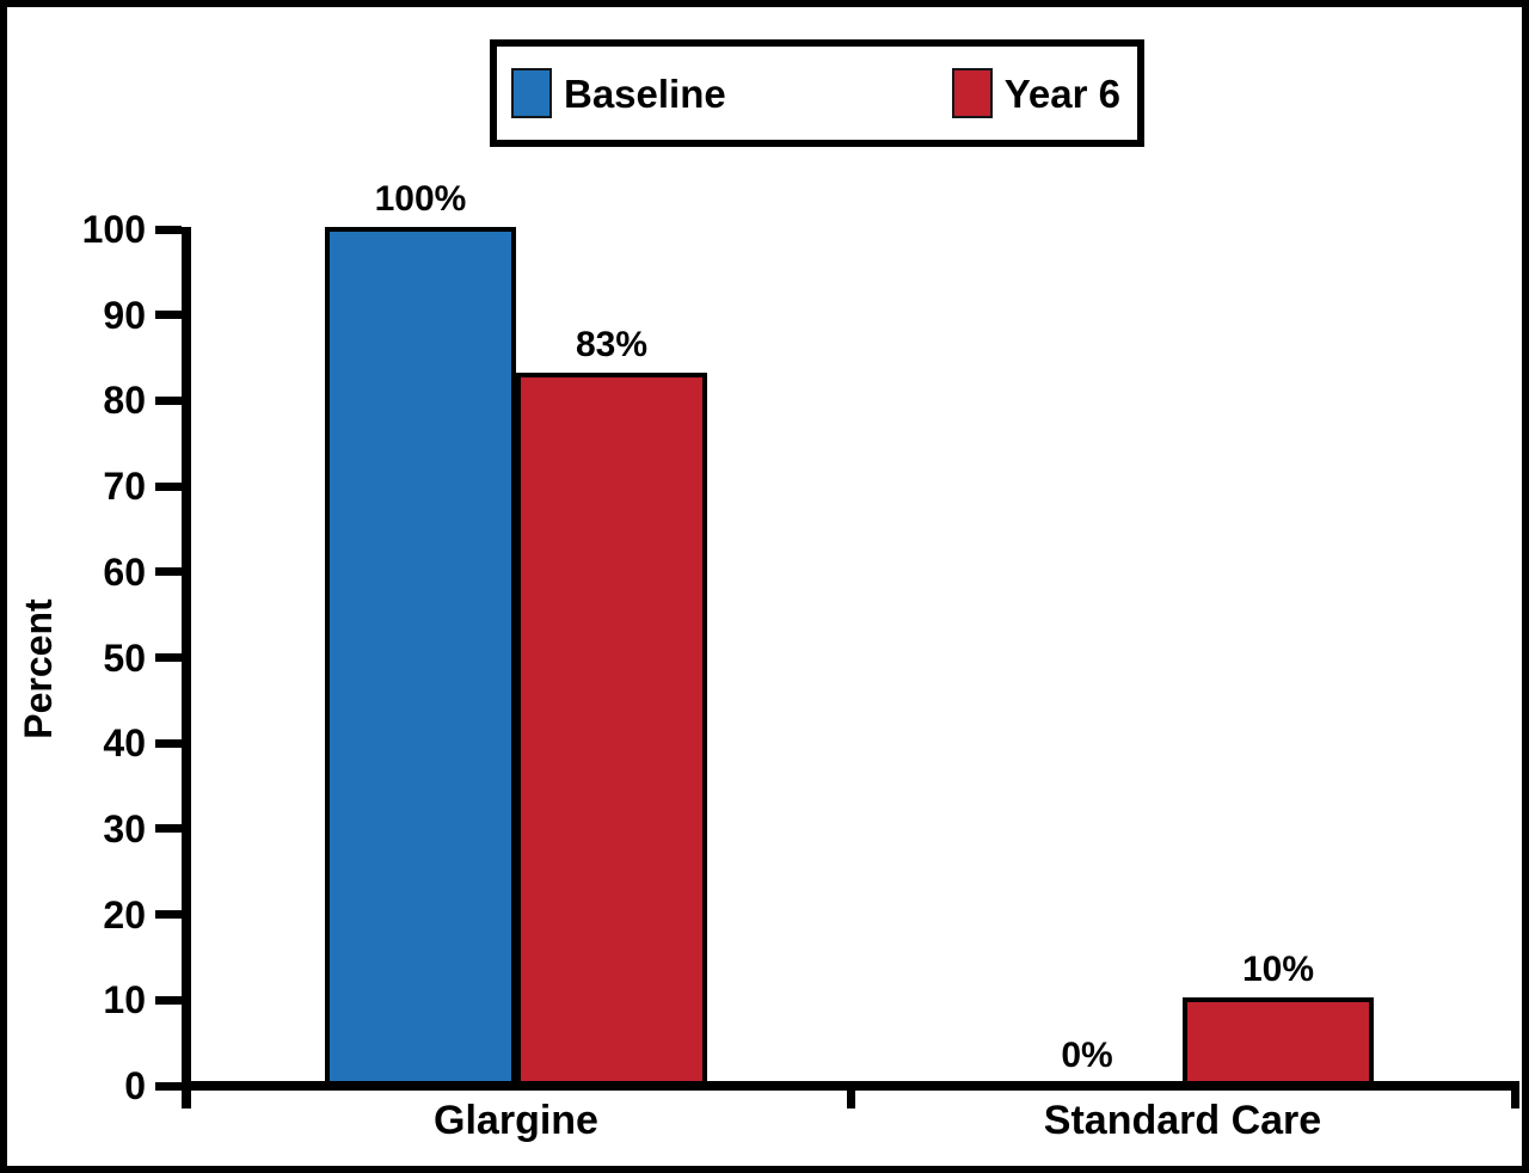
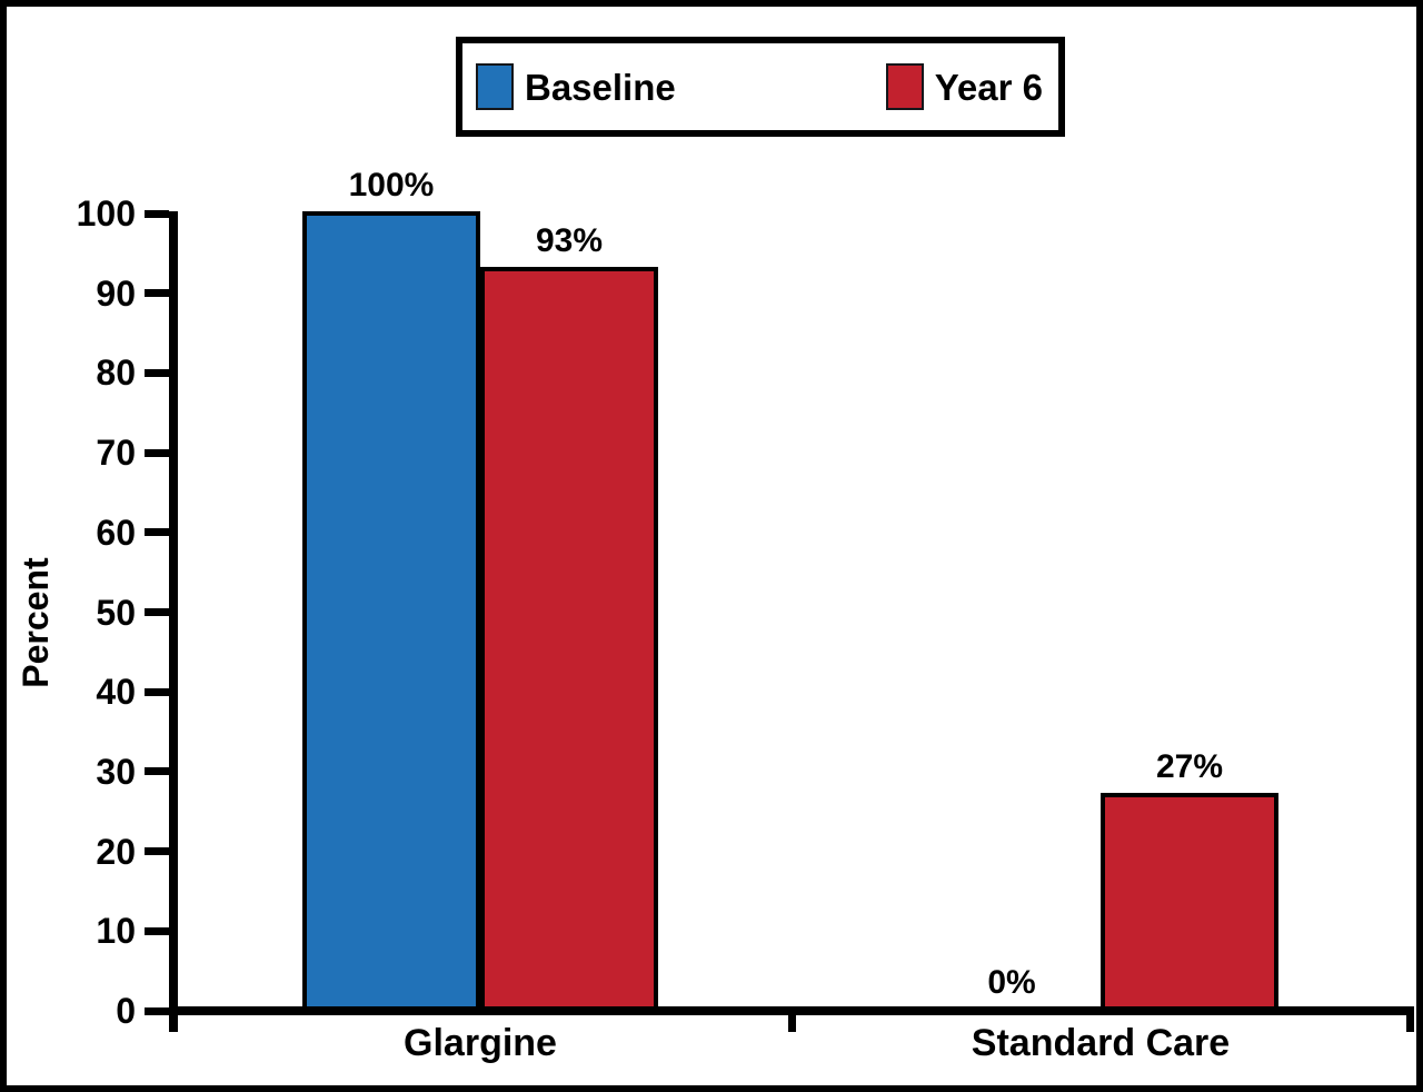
Year 6/Glargine: 83% -> 93%
Year 6/Standard Care: 10% -> 27%
